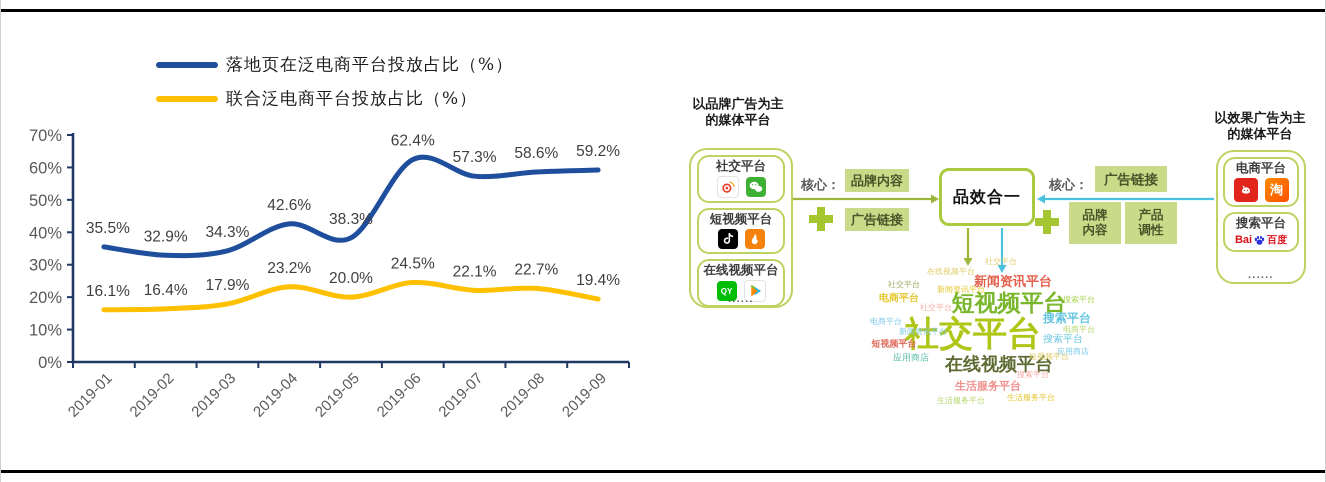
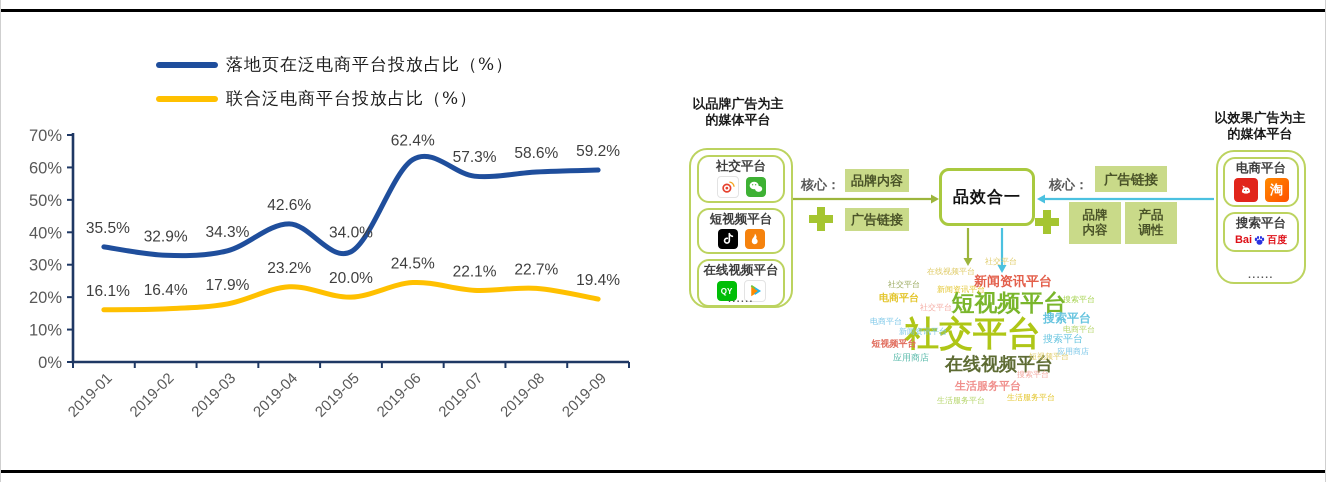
落地页在泛电商平台投放占比（%）/2019-05: 38.3% -> 34.0%
